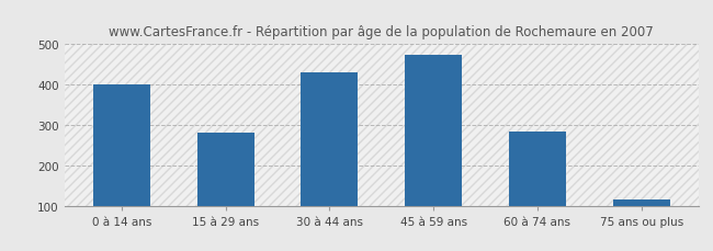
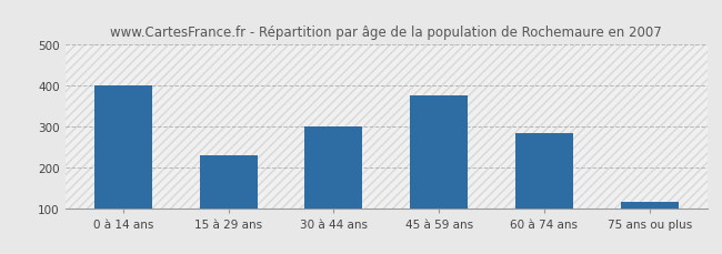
15 à 29 ans: 281 -> 230
30 à 44 ans: 430 -> 300
45 à 59 ans: 474 -> 375
